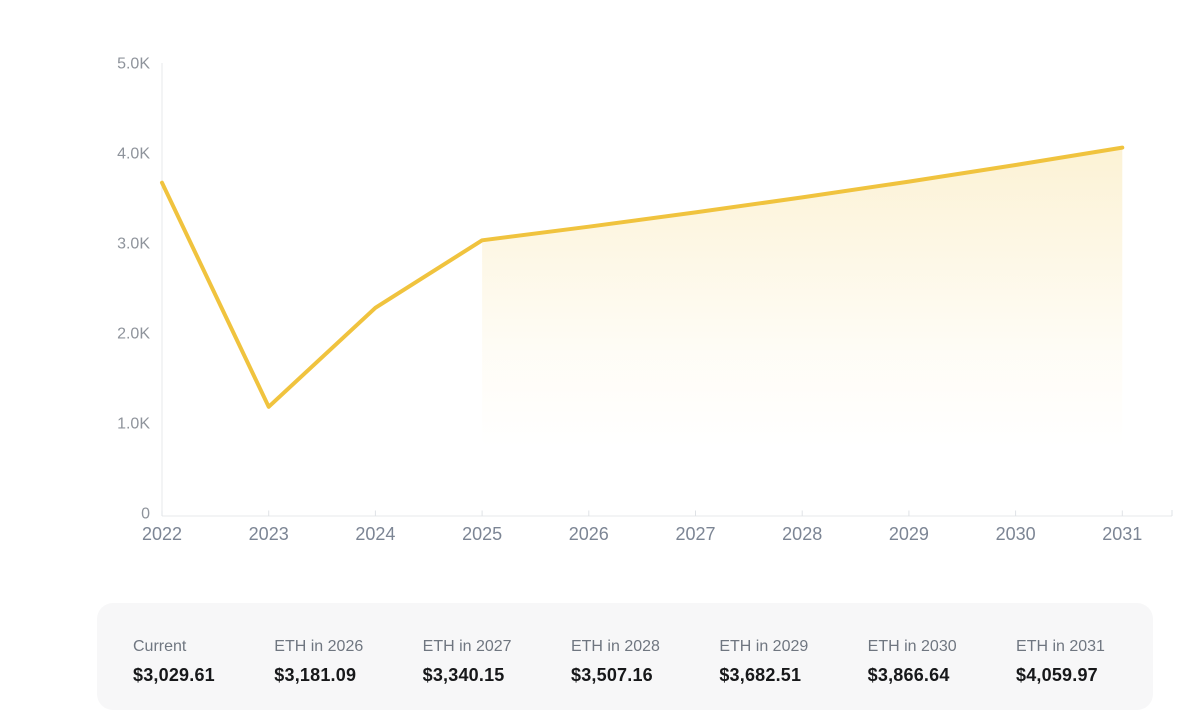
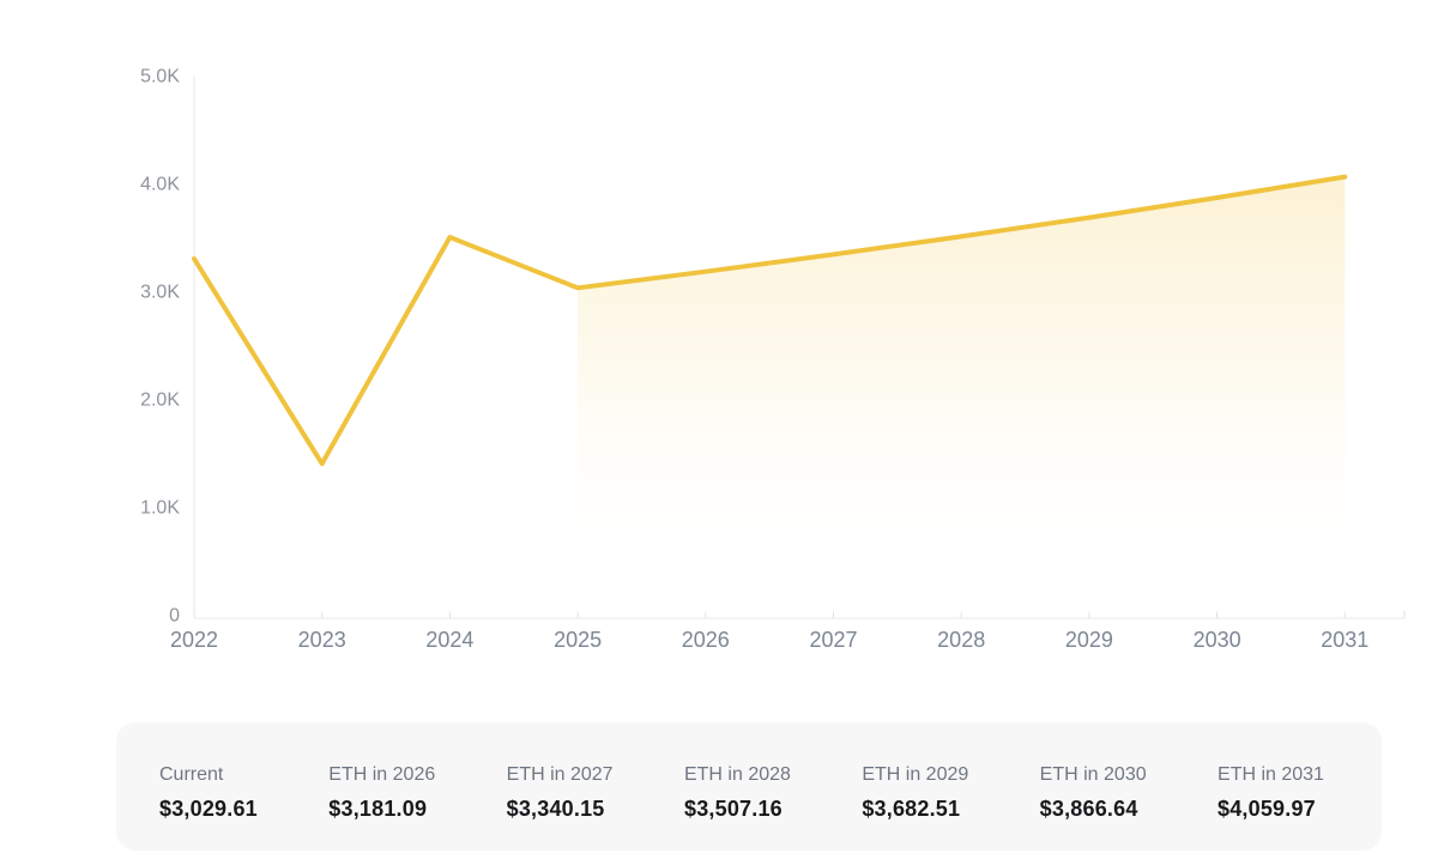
2022: 3.7K -> 3.3K
2023: 1.2K -> 1.4K
2024: 2.3K -> 3.5K
